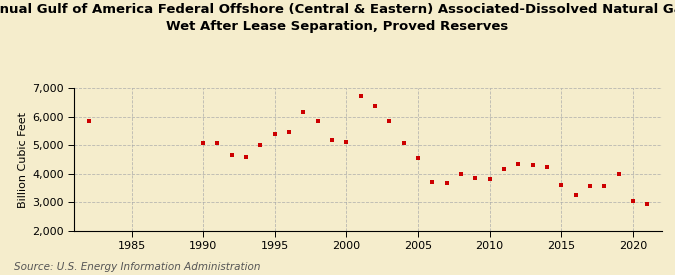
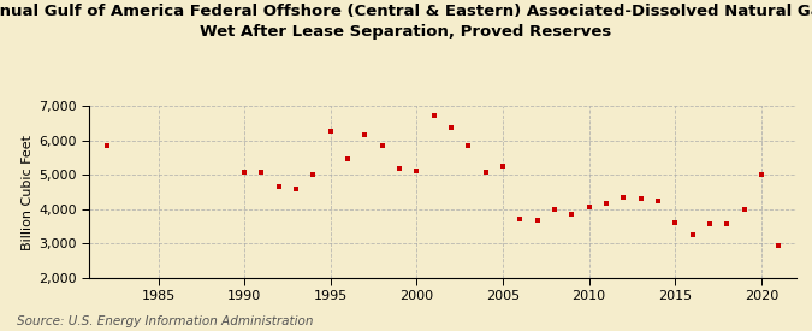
1995: 5,380 -> 6,250
2005: 4,540 -> 5,250
2010: 3,820 -> 4,050
2020: 3,050 -> 5,000
